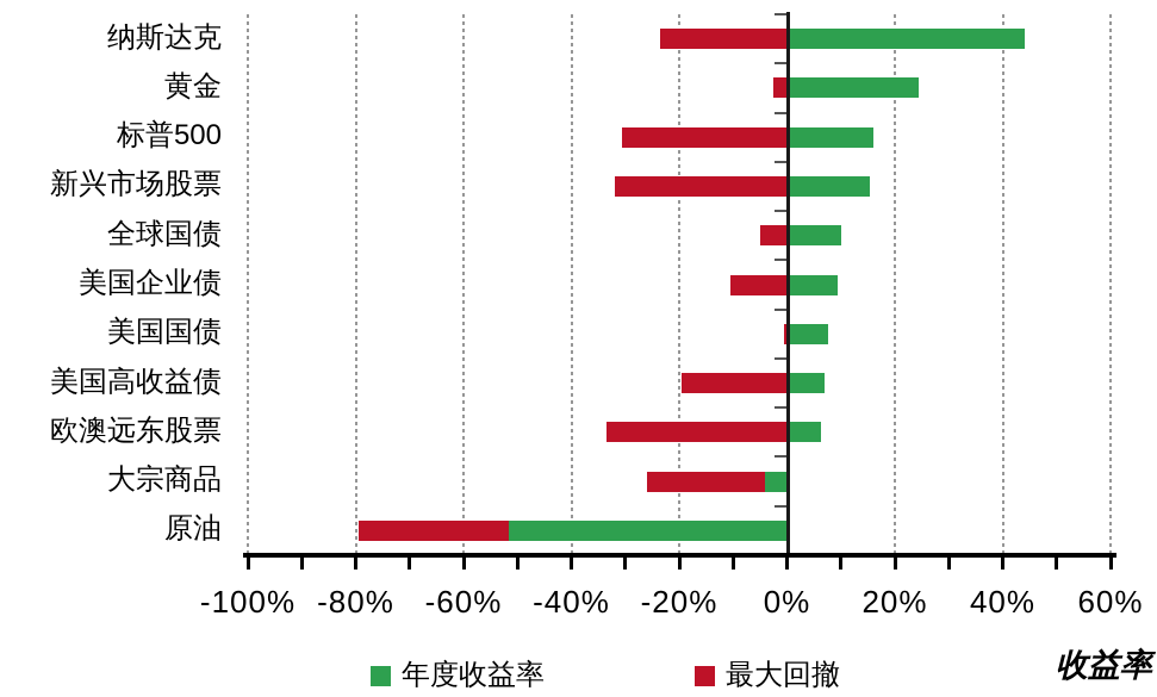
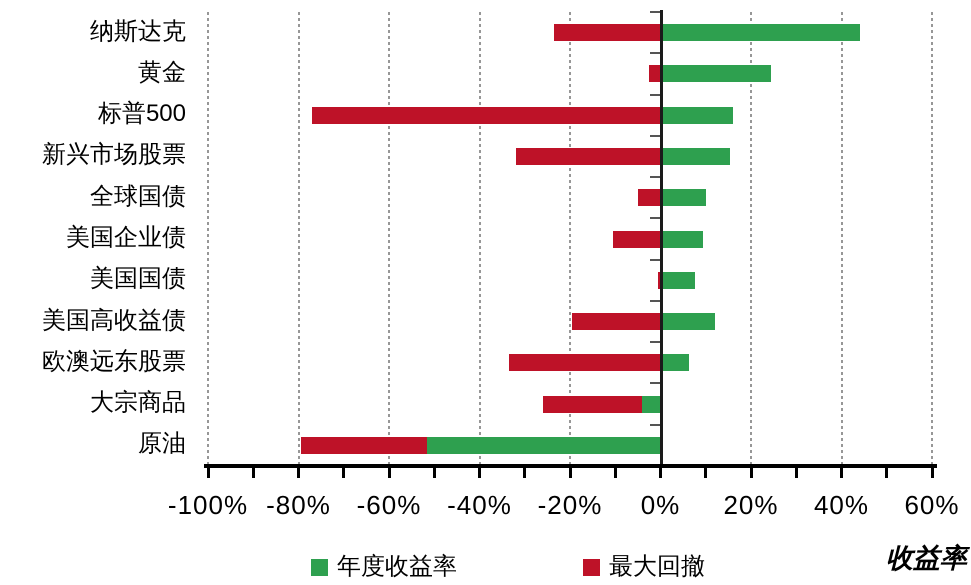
最大回撤/标普500: -31% -> -77%
年度收益率/美国高收益债: 7% -> 12%
